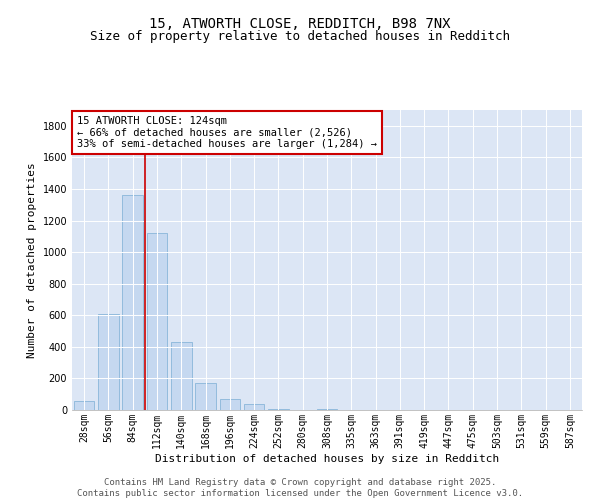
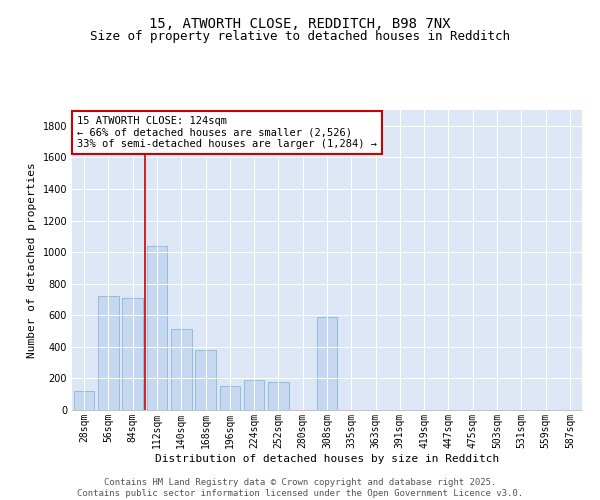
28sqm: 60 -> 120
56sqm: 610 -> 720
84sqm: 1360 -> 710
112sqm: 1120 -> 1040
140sqm: 430 -> 510
168sqm: 170 -> 380
196sqm: 70 -> 150
224sqm: 40 -> 190
252sqm: 0 -> 180
308sqm: 0 -> 590
